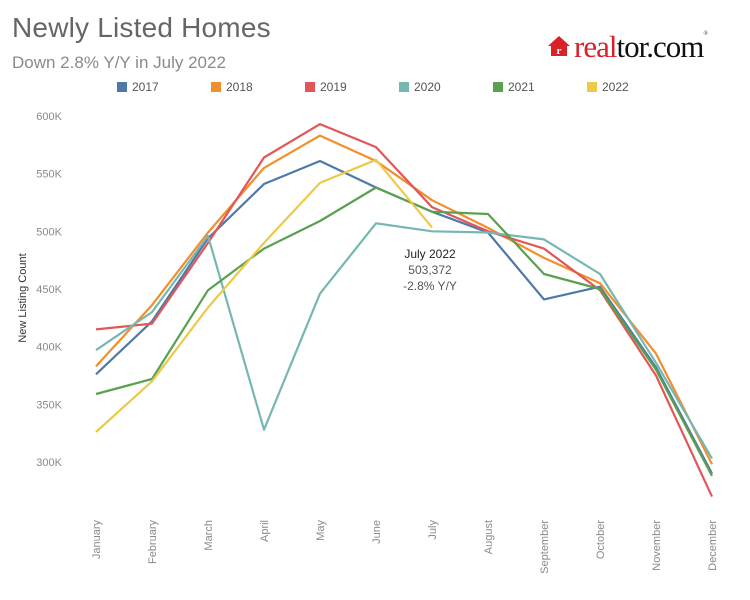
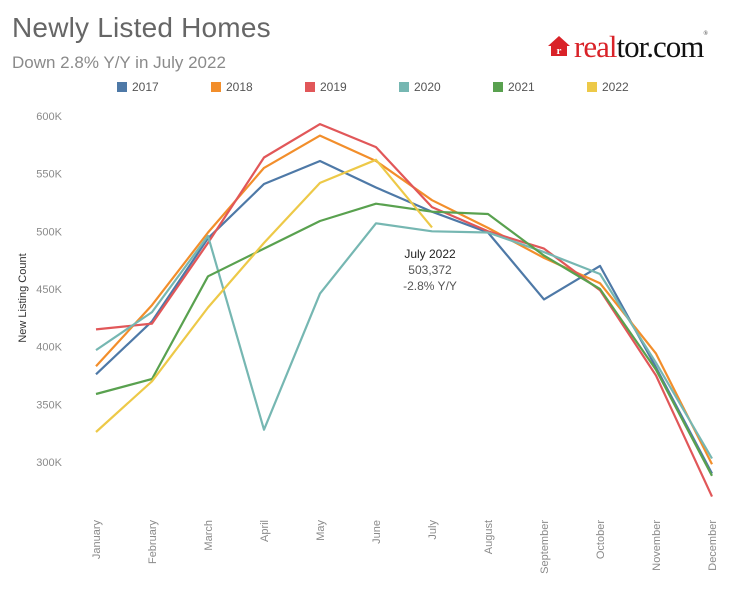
2021/March: 449K -> 461K
2021/June: 538K -> 524K
2020/September: 493K -> 482K
2021/September: 463K -> 479K
2017/October: 452K -> 470K
